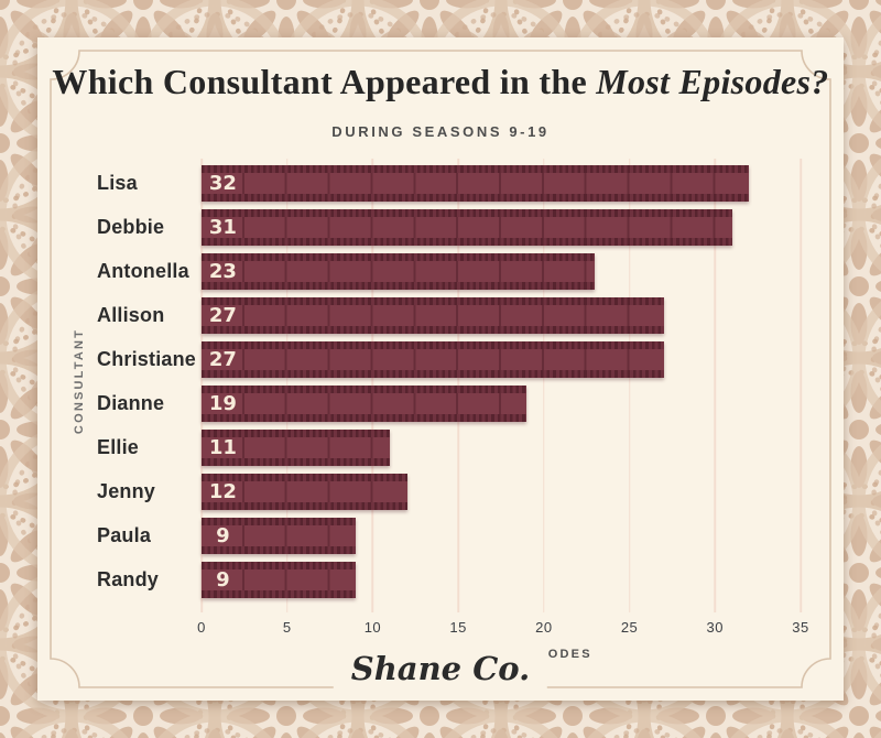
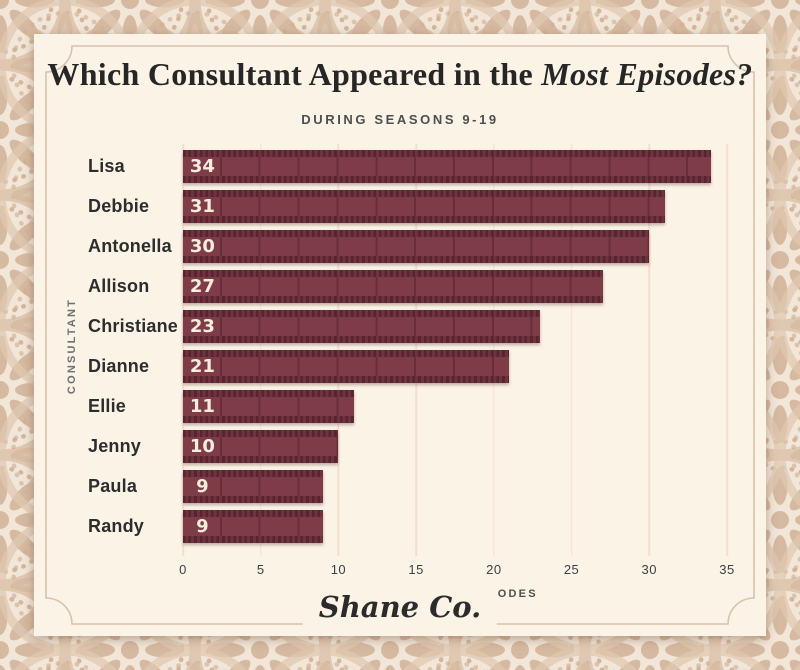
Lisa: 32 -> 34
Antonella: 23 -> 30
Christiane: 27 -> 23
Dianne: 19 -> 21
Jenny: 12 -> 10
